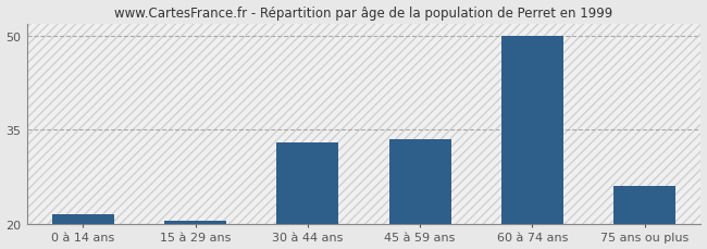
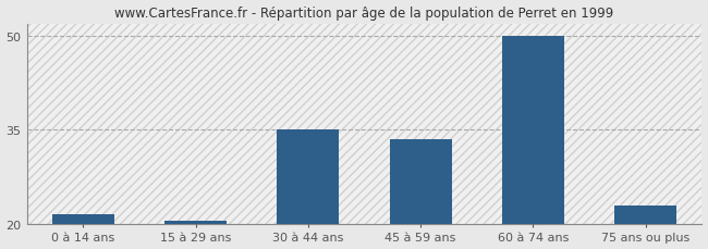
30 à 44 ans: 33.0 -> 35.0
75 ans ou plus: 26.0 -> 23.0
